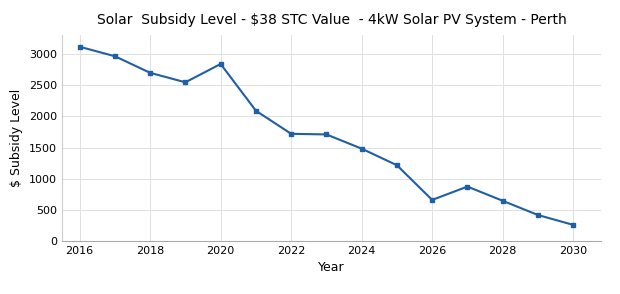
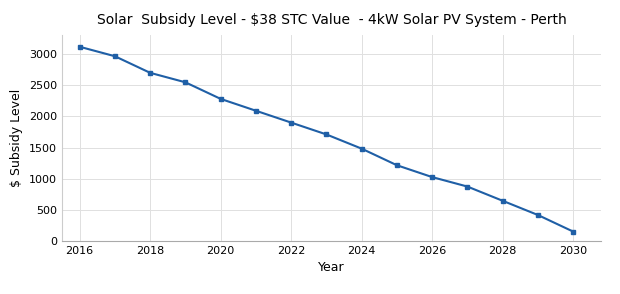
2020: 2840 -> 2280
2022: 1720 -> 1900
2026: 660 -> 1030
2030: 260 -> 150
